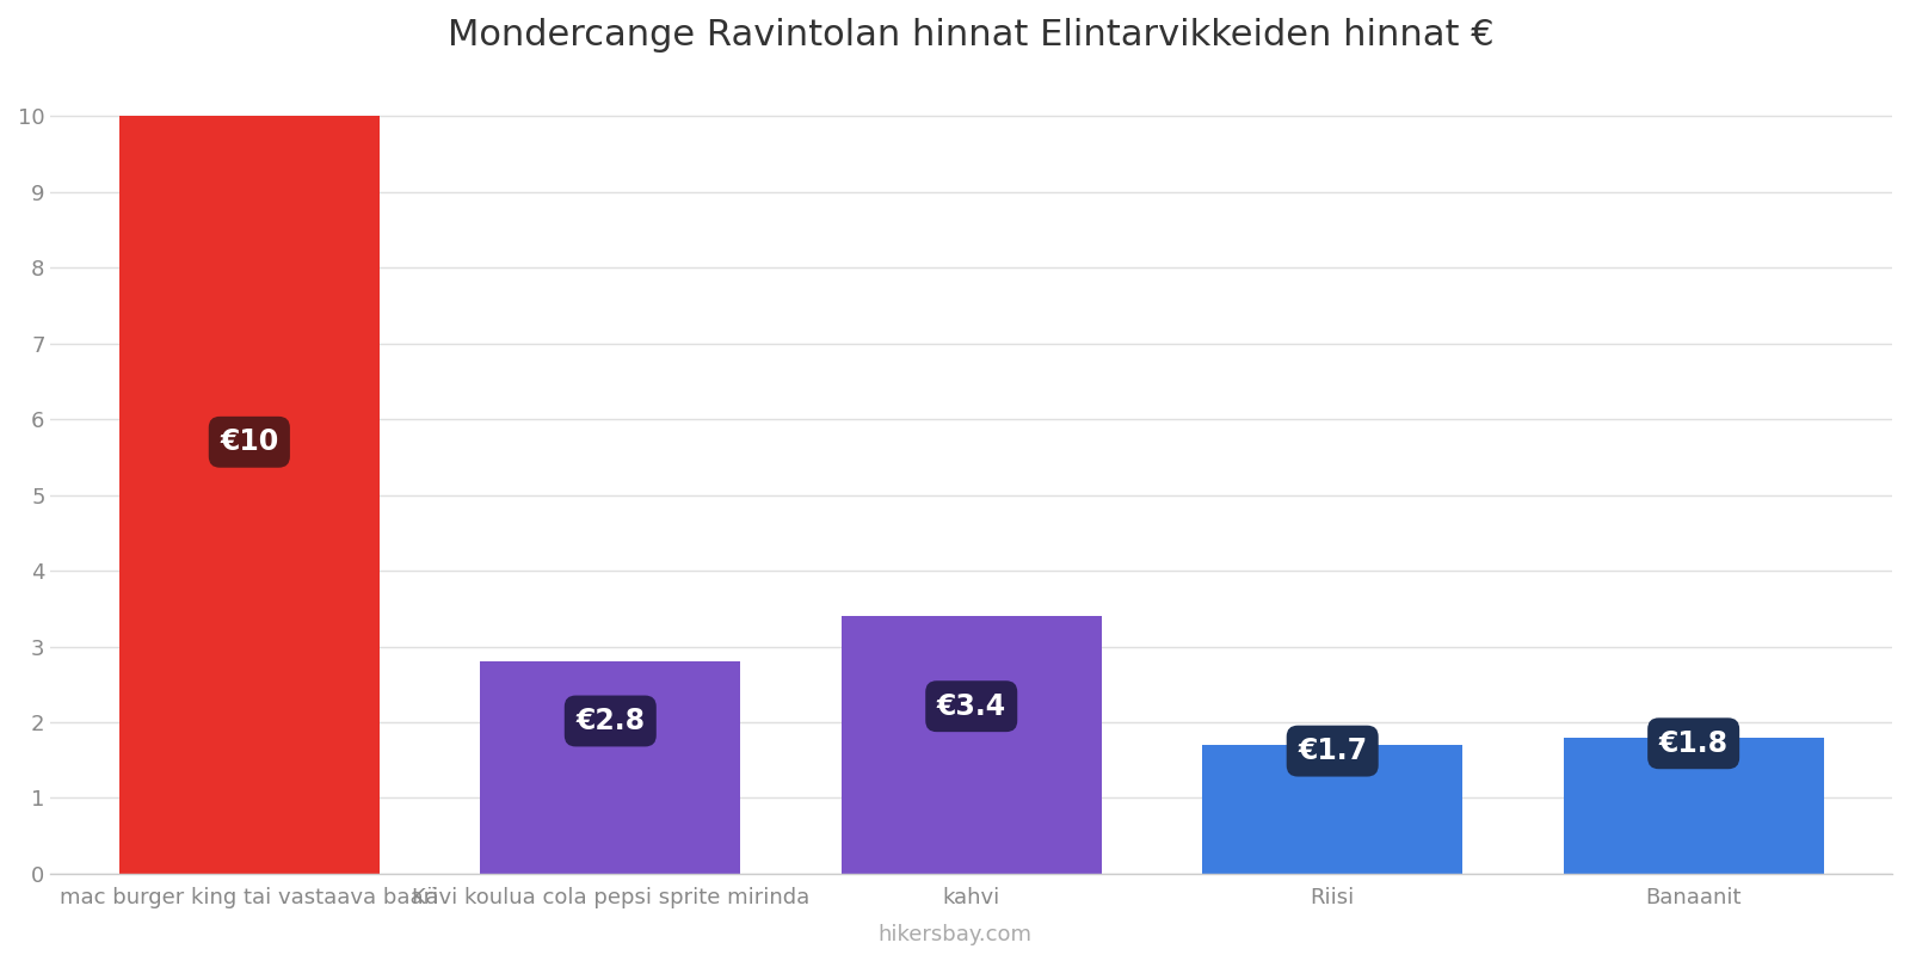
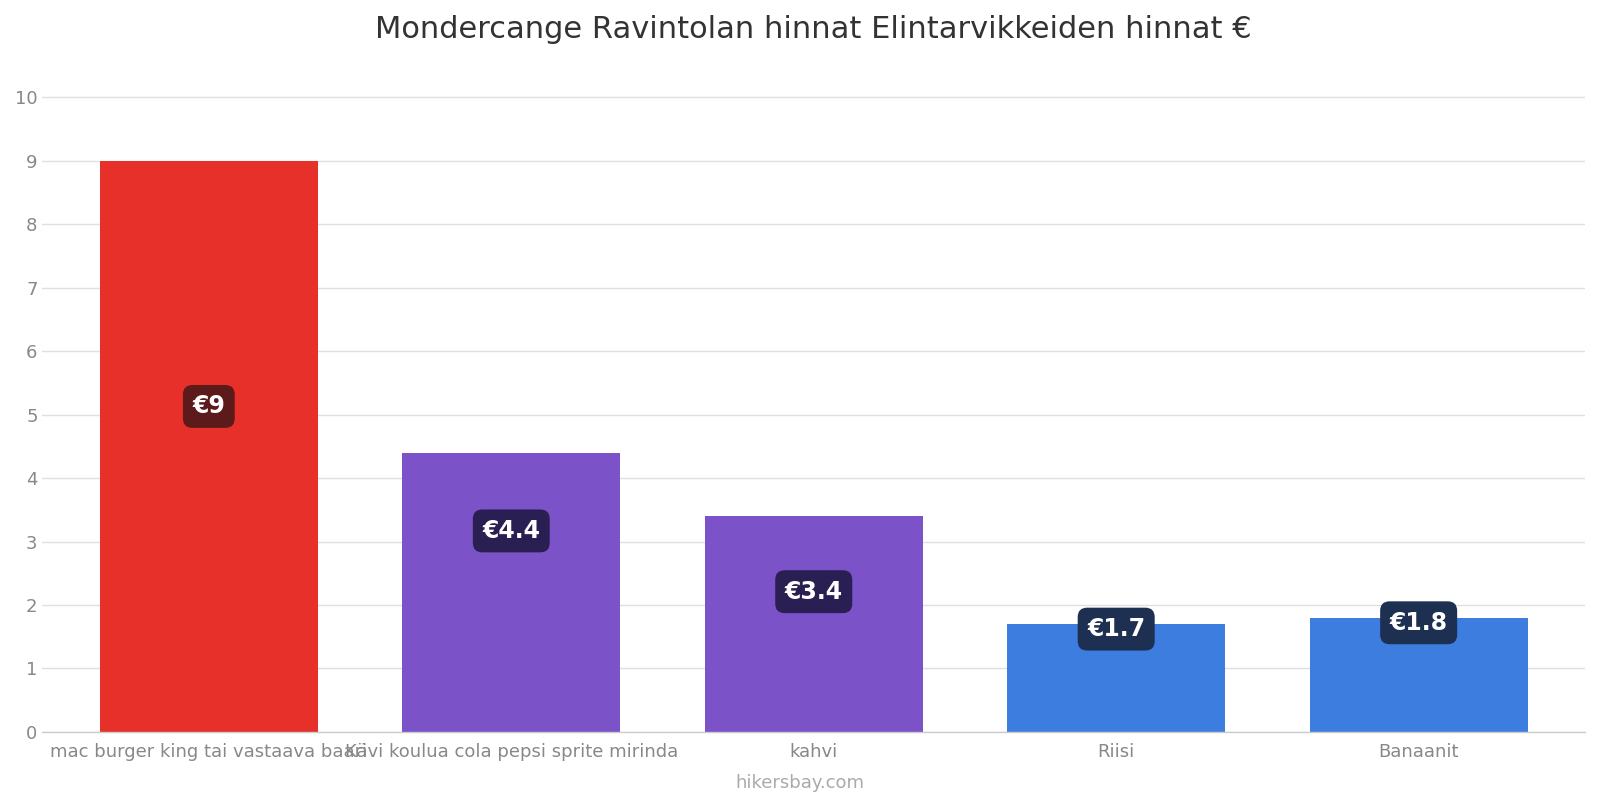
mac burger king tai vastaava baari: €10 -> €9
Kävi koulua cola pepsi sprite mirinda: €2.8 -> €4.4
